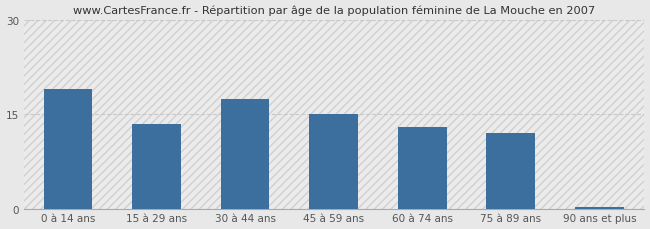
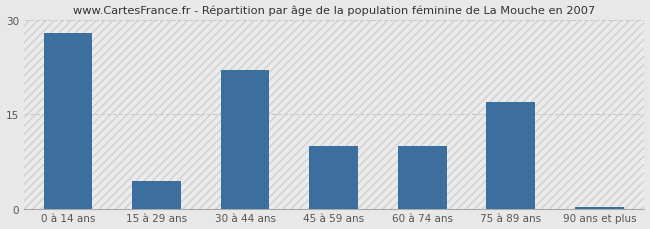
0 à 14 ans: 19.0 -> 28.0
15 à 29 ans: 13.5 -> 4.4
30 à 44 ans: 17.5 -> 22.0
45 à 59 ans: 15.0 -> 10.0
60 à 74 ans: 13.0 -> 10.0
75 à 89 ans: 12.0 -> 17.0
